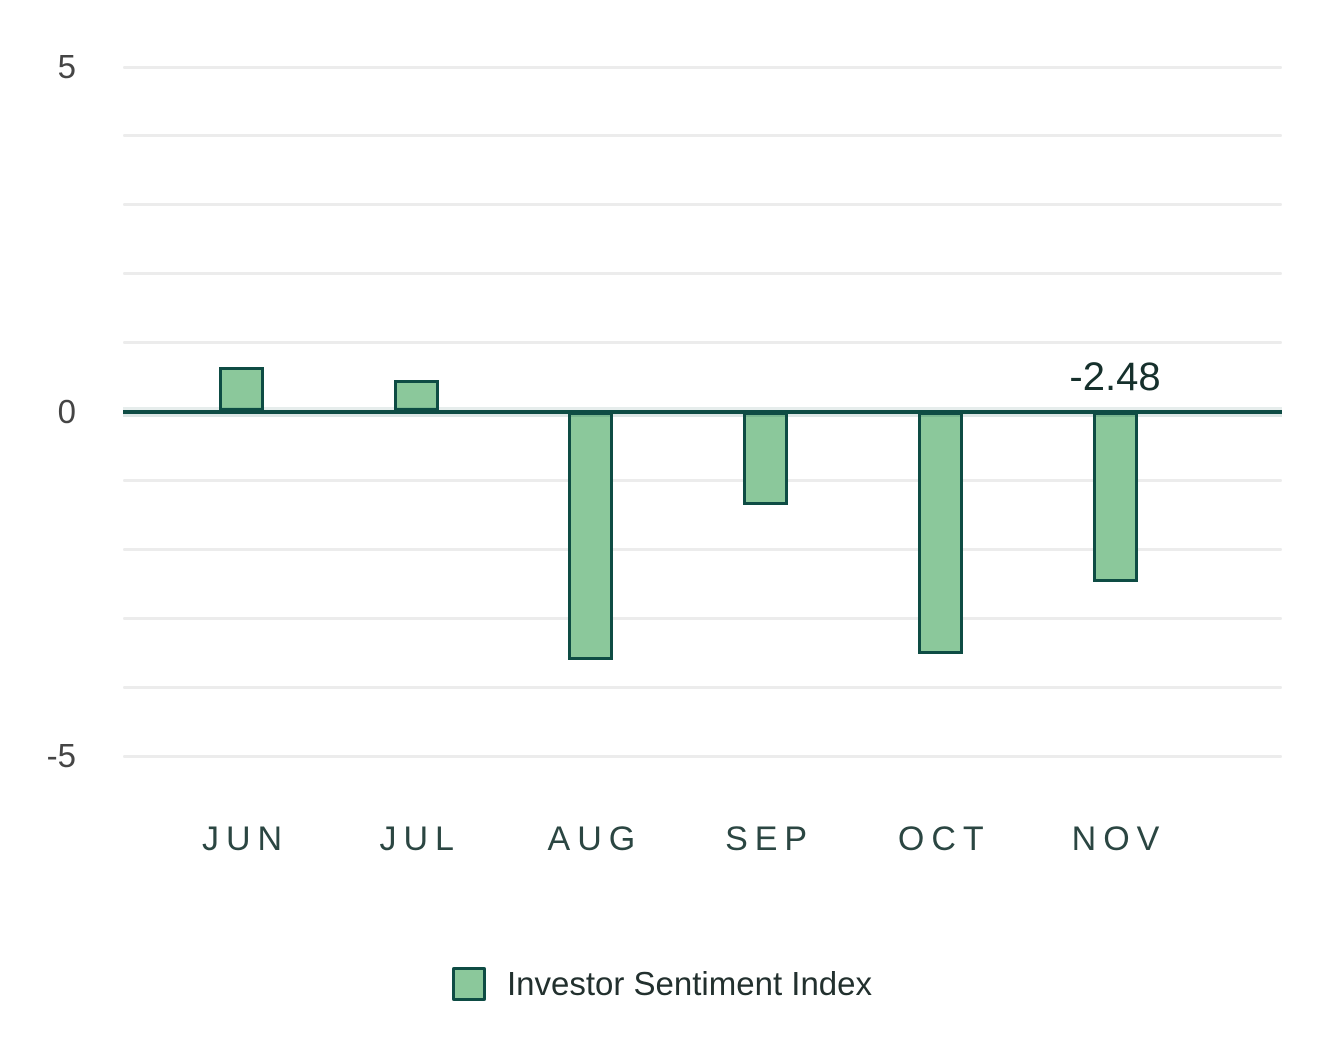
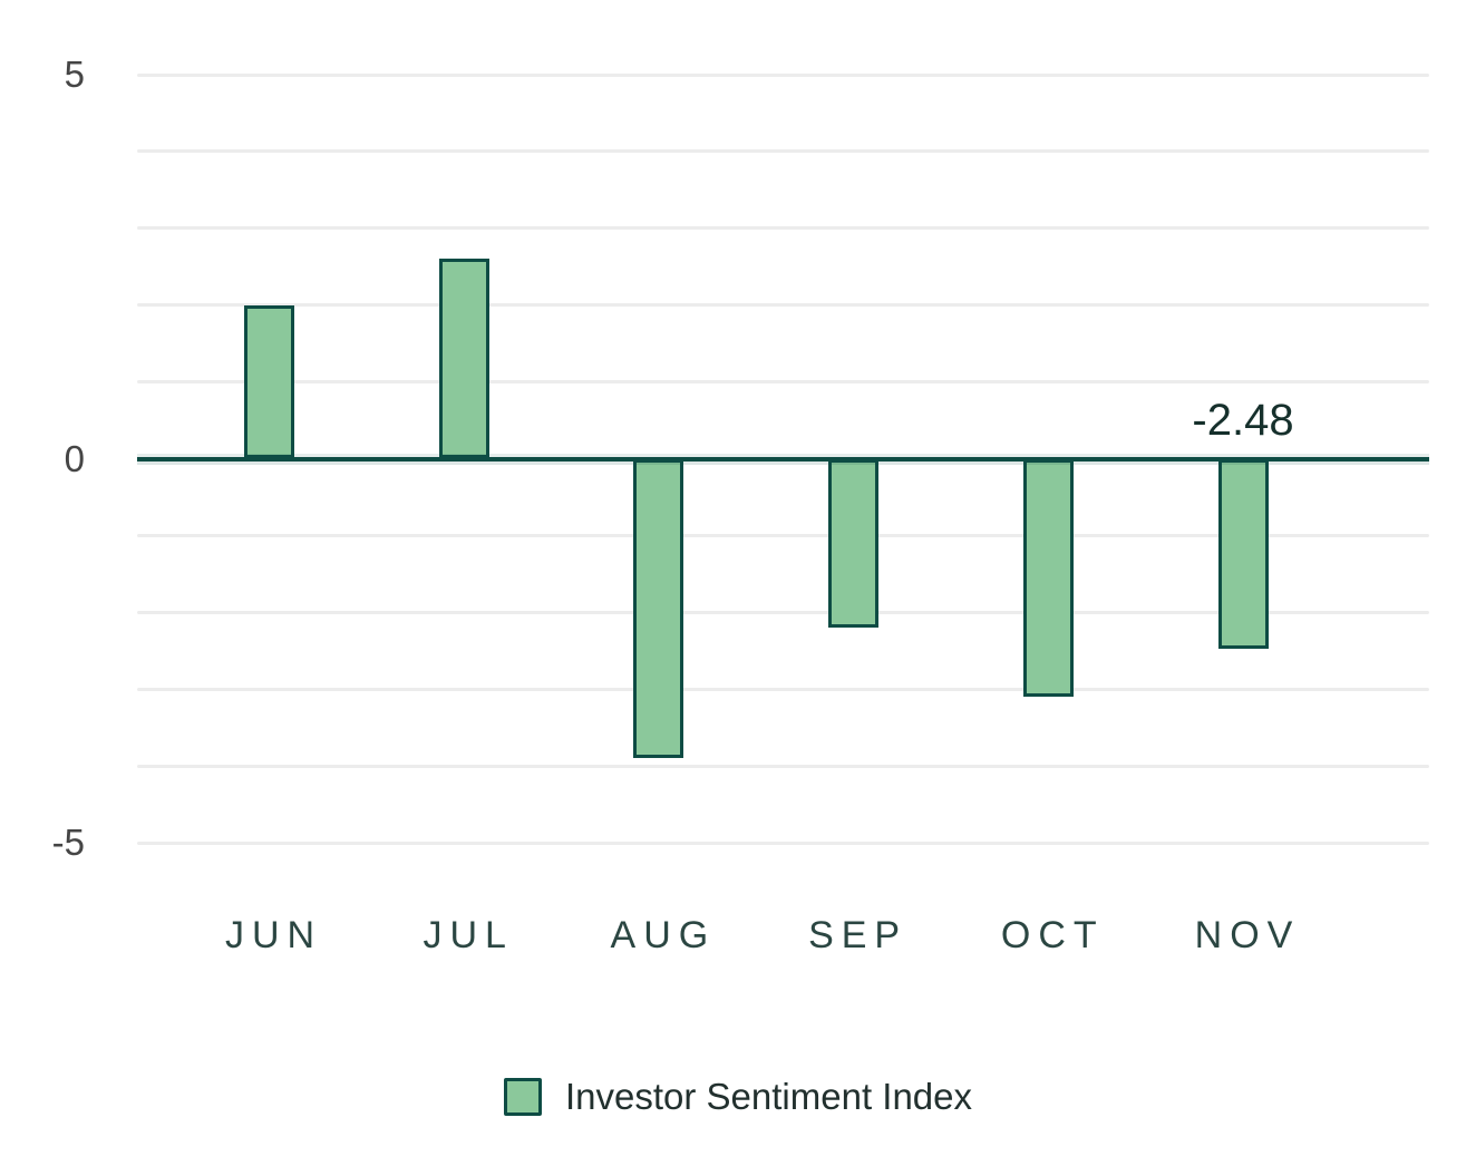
JUN: 0.7 -> 2.0
JUL: 0.5 -> 2.6
AUG: -3.6 -> -3.9
SEP: -1.4 -> -2.2
OCT: -3.5 -> -3.1
